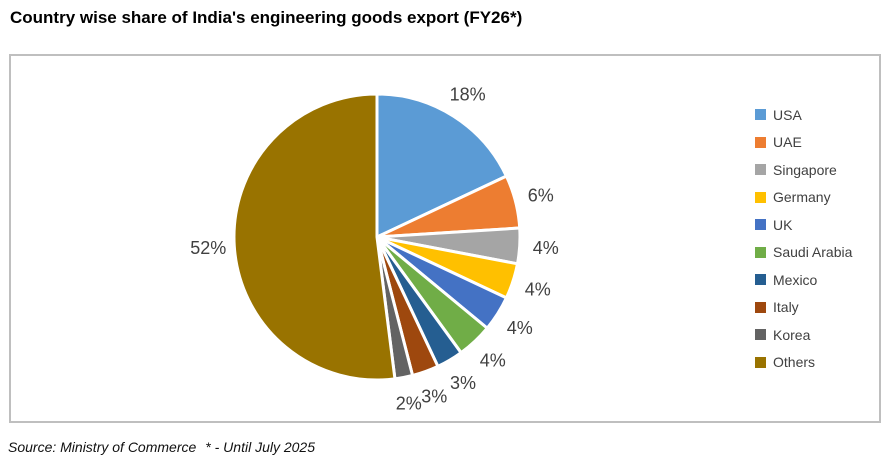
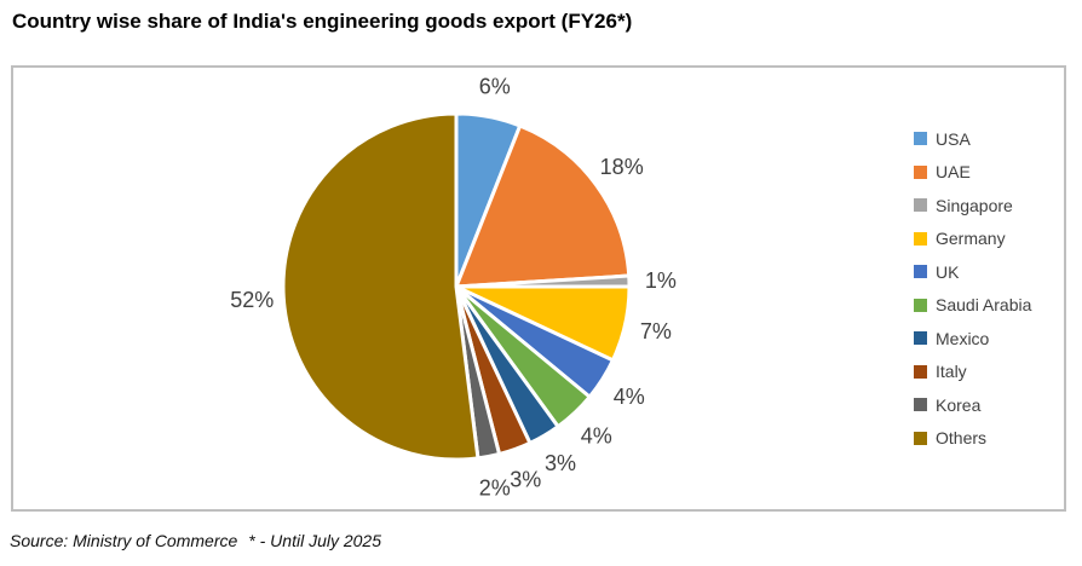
USA: 18% -> 6%
UAE: 6% -> 18%
Singapore: 4% -> 1%
Germany: 4% -> 7%
